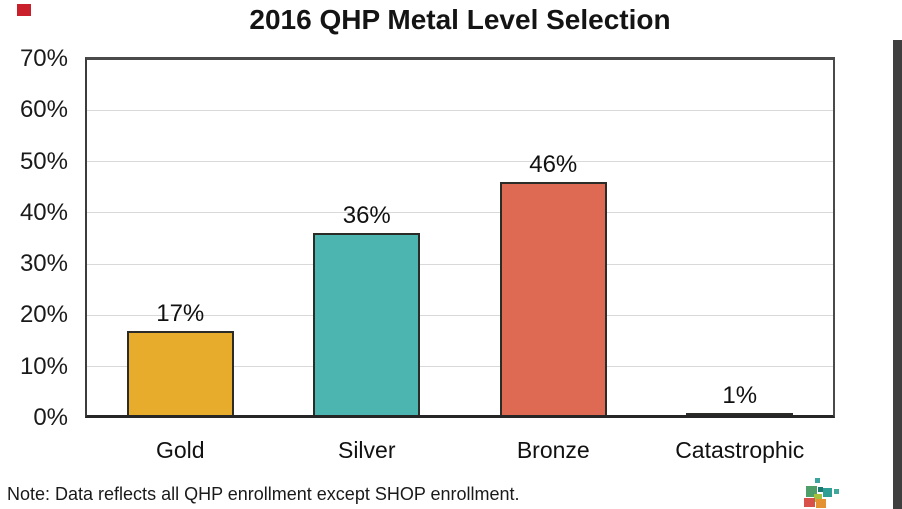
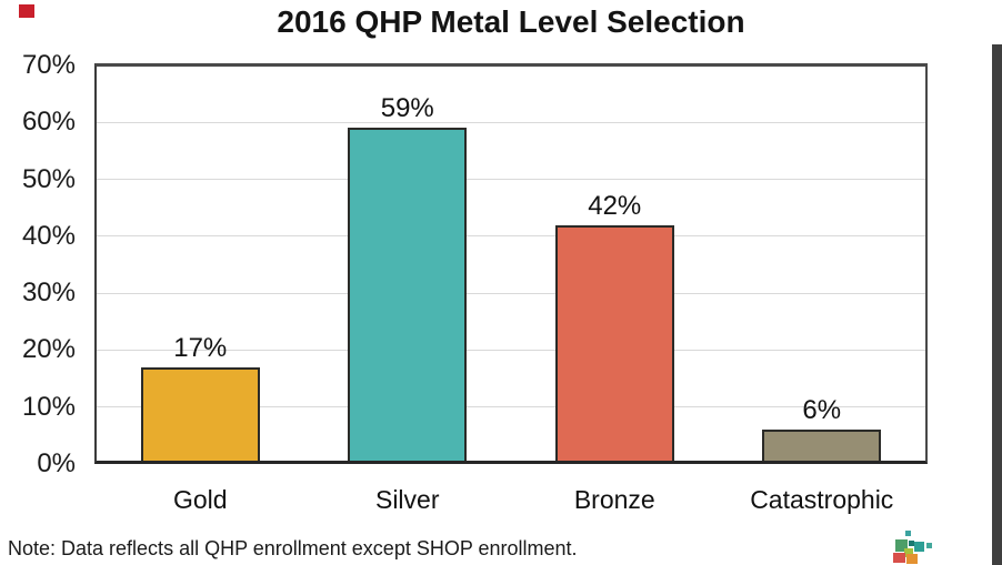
Silver: 36% -> 59%
Bronze: 46% -> 42%
Catastrophic: 1% -> 6%
